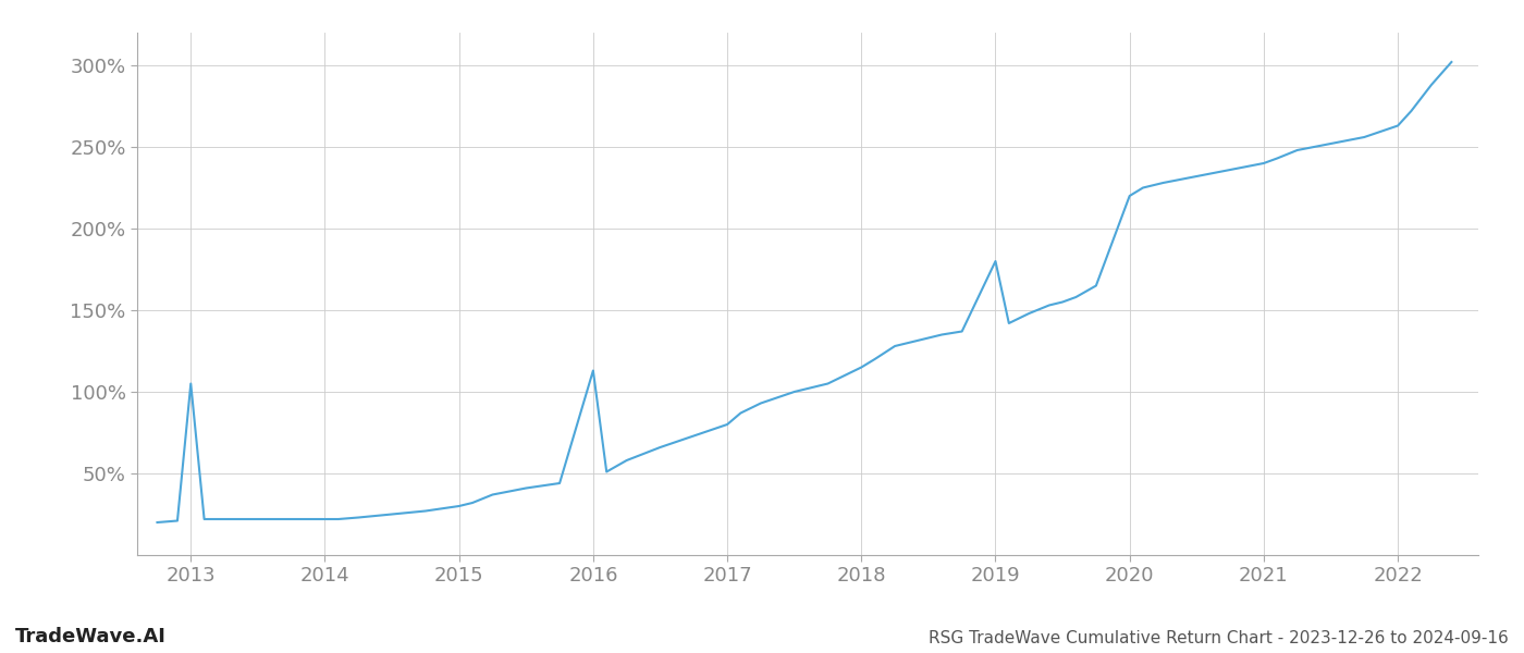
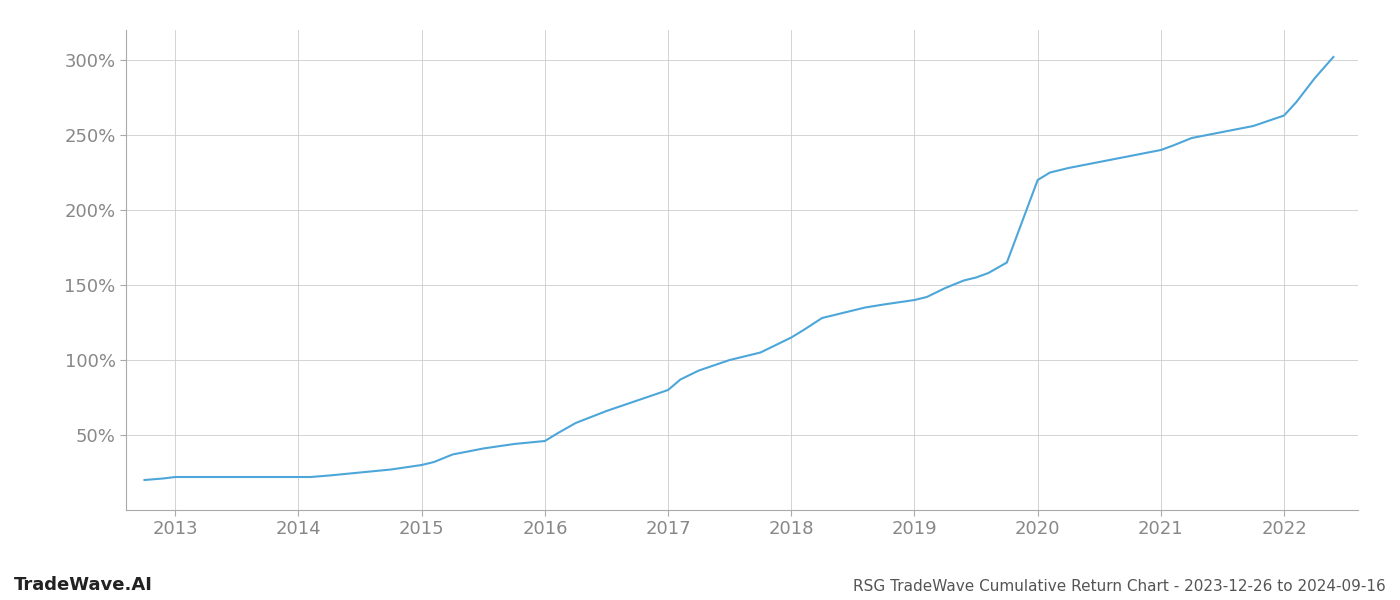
2013: 105% -> 22%
2016: 113% -> 46%
2019: 180% -> 140%
